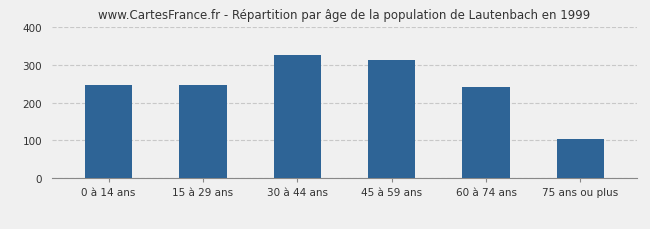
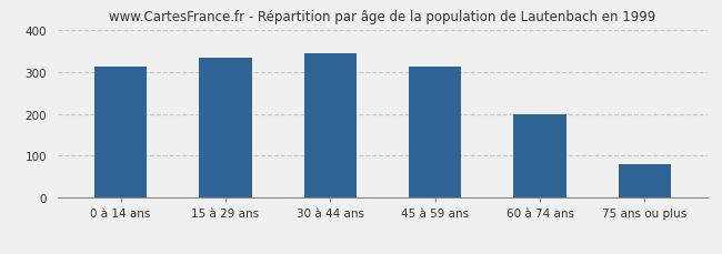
0 à 14 ans: 245 -> 311
15 à 29 ans: 245 -> 333
30 à 44 ans: 325 -> 344
60 à 74 ans: 240 -> 200
75 ans ou plus: 105 -> 80
